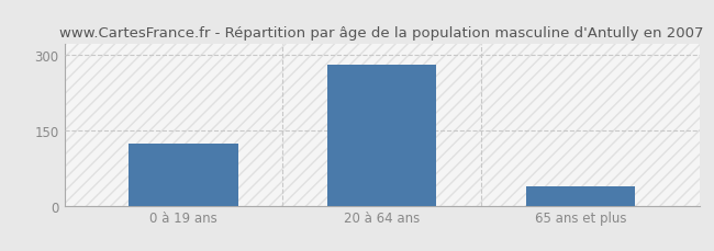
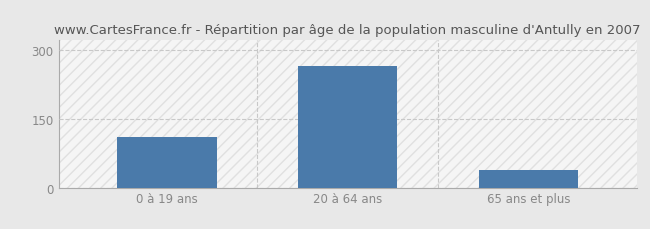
0 à 19 ans: 122 -> 110
20 à 64 ans: 280 -> 265
